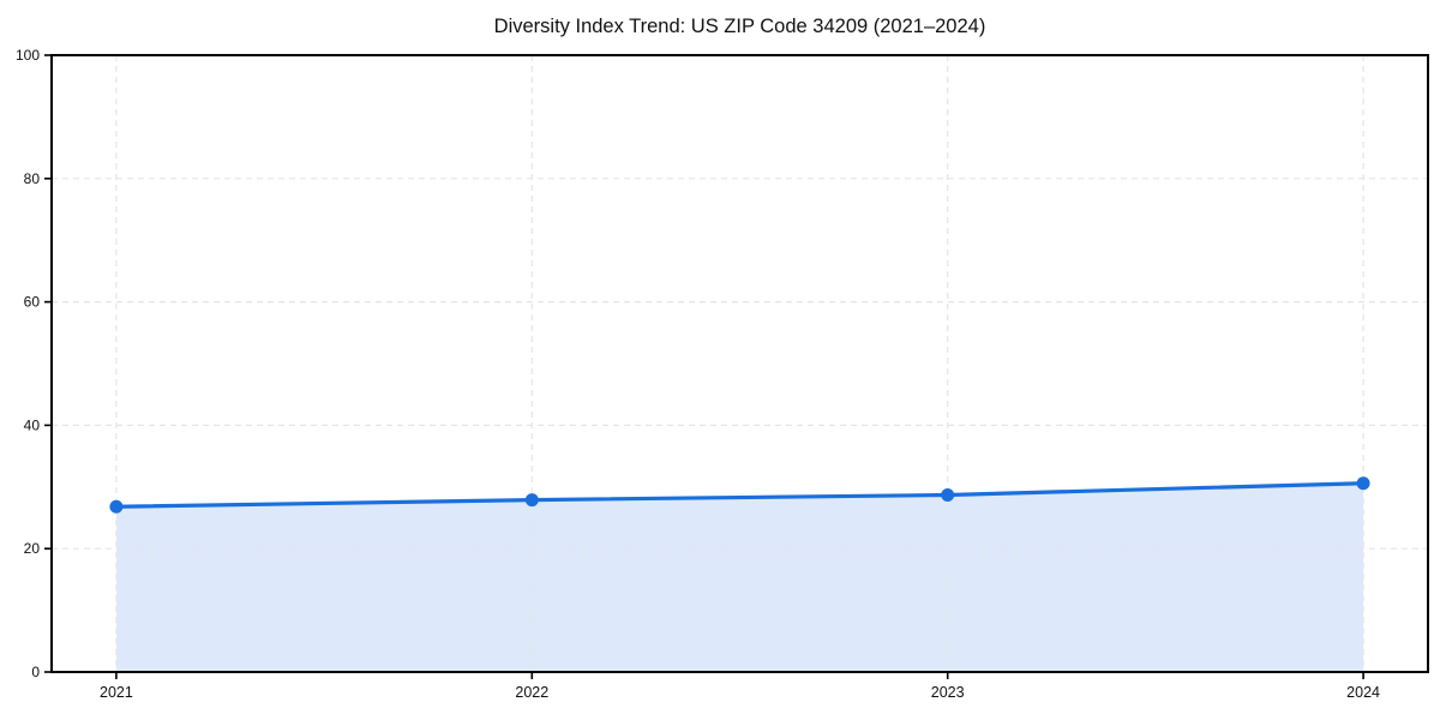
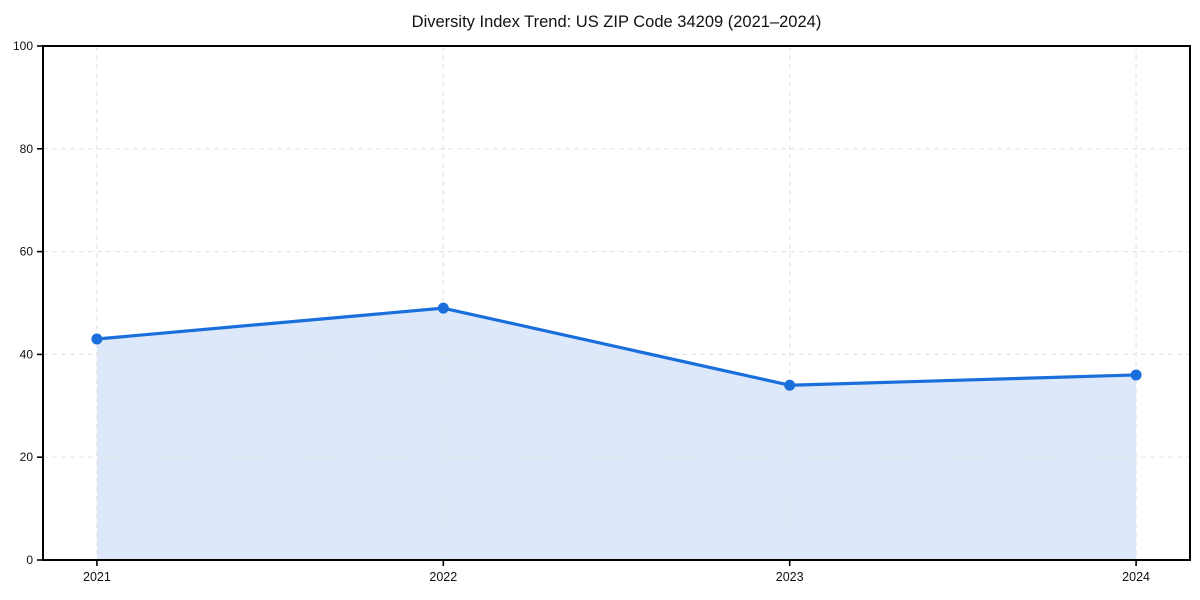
2021: 27 -> 43
2022: 28 -> 49
2023: 29 -> 34
2024: 31 -> 36
